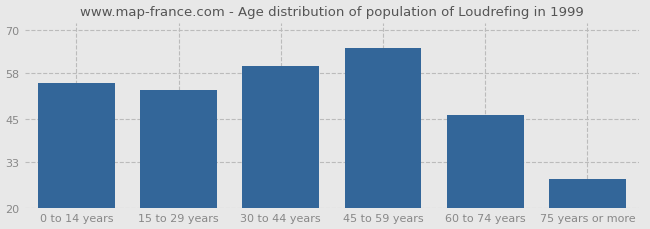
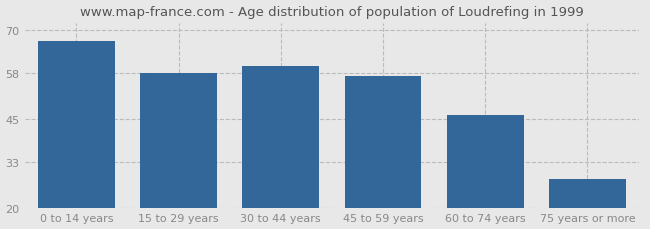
0 to 14 years: 55 -> 67
15 to 29 years: 53 -> 58
45 to 59 years: 65 -> 57
